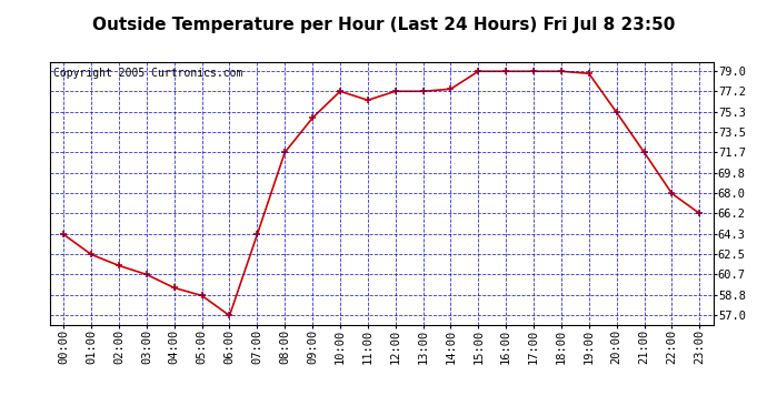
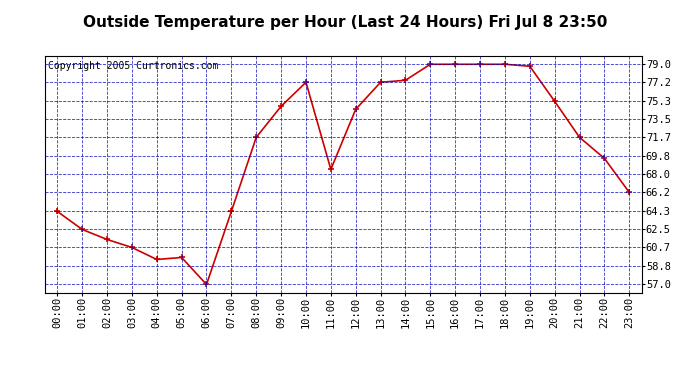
05:00: 58.8 -> 59.7
11:00: 76.4 -> 68.5
12:00: 77.2 -> 74.5
22:00: 68.0 -> 69.6
